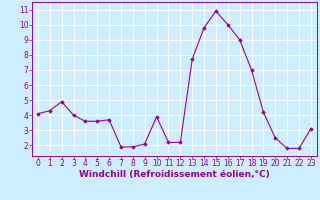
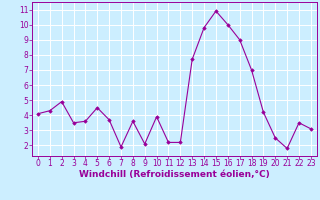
3: 4.0 -> 3.5
5: 3.6 -> 4.5
8: 1.9 -> 3.6
22: 1.8 -> 3.5
